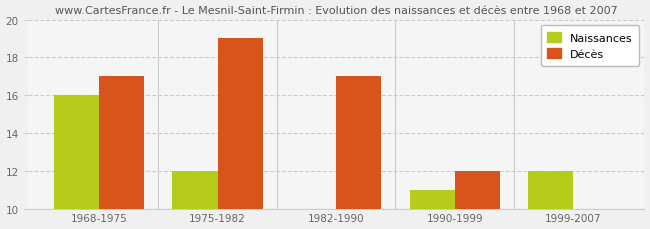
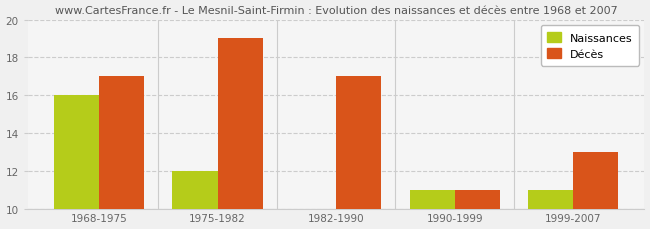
Décès/1990-1999: 12 -> 11
Naissances/1999-2007: 12 -> 11
Décès/1999-2007: 10 -> 13
